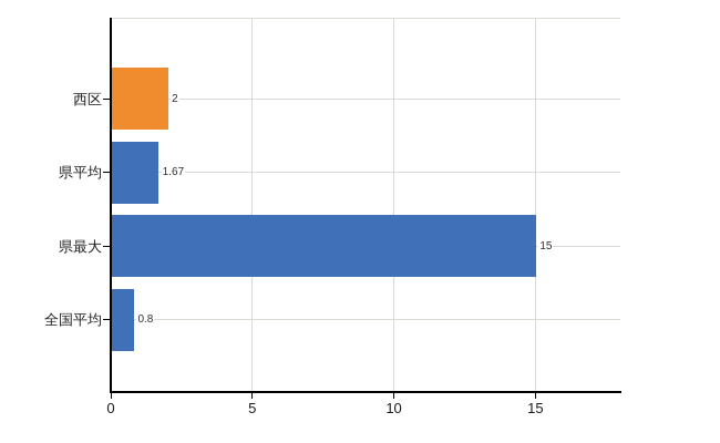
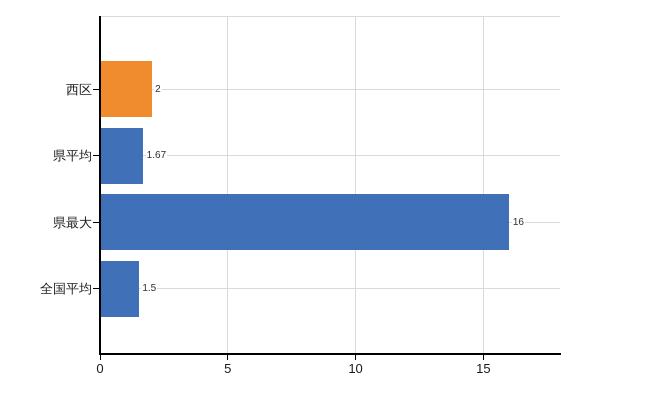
県最大: 15 -> 16
全国平均: 0.8 -> 1.5
